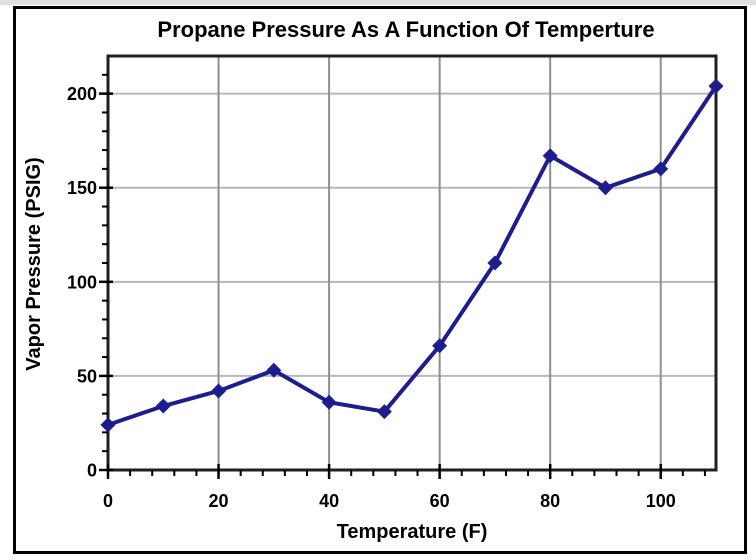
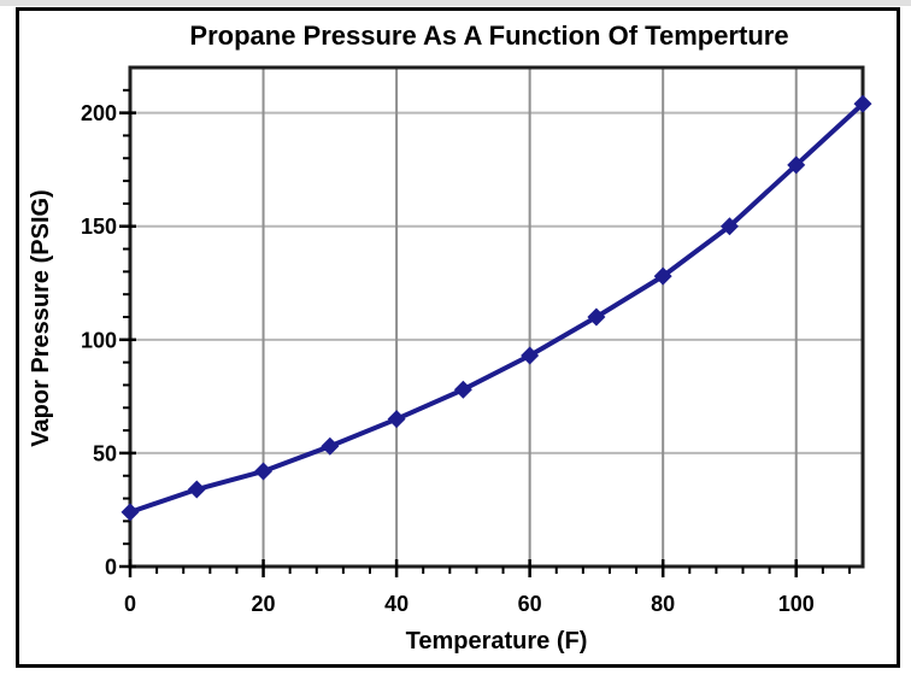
40: 36 -> 65
50: 31 -> 78
60: 66 -> 93
80: 167 -> 128
100: 160 -> 177
